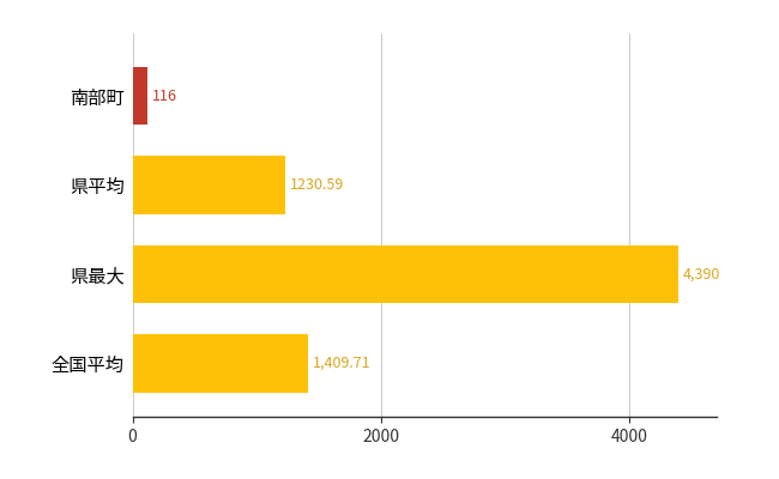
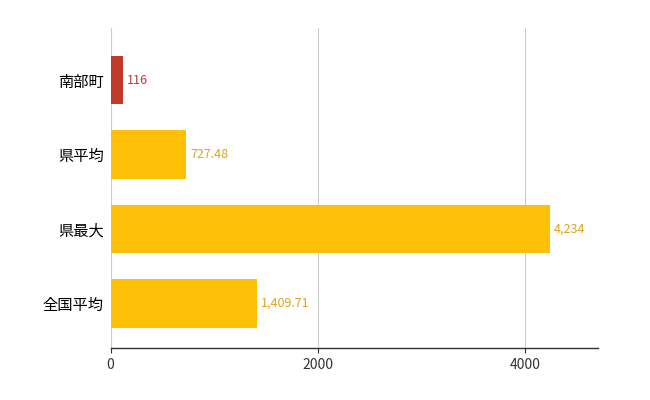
県平均: 1230.59 -> 727.48
県最大: 4,390 -> 4,234
